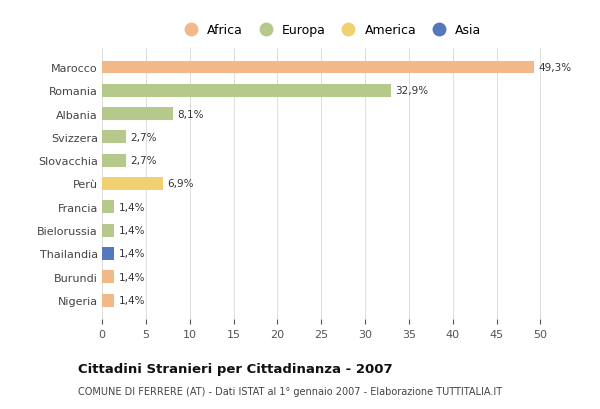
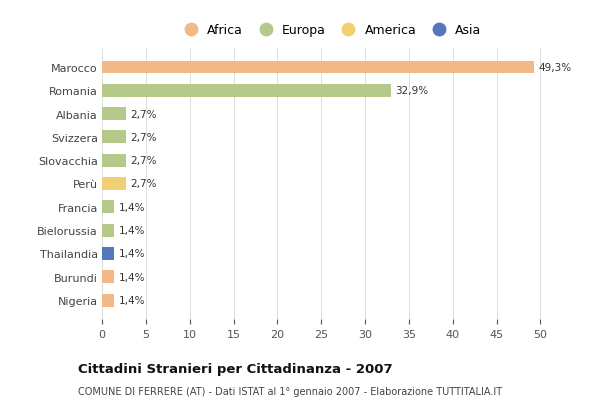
Albania: 8,1% -> 2,7%
Perù: 6,9% -> 2,7%
